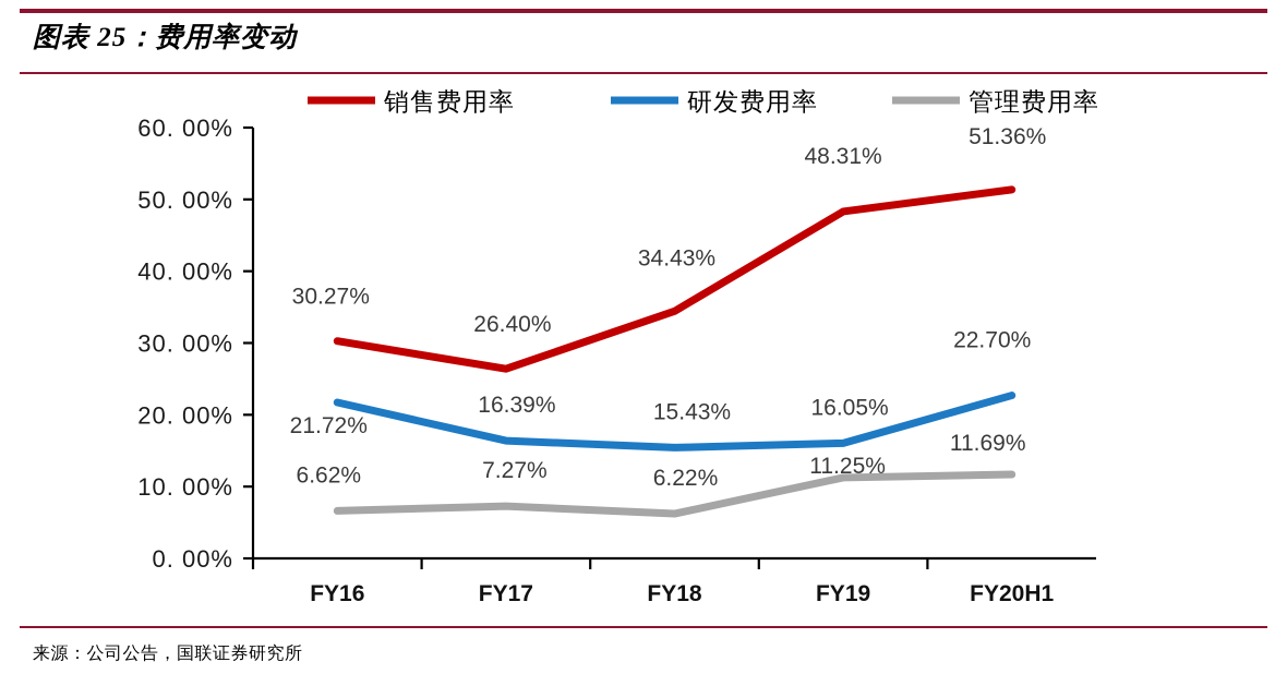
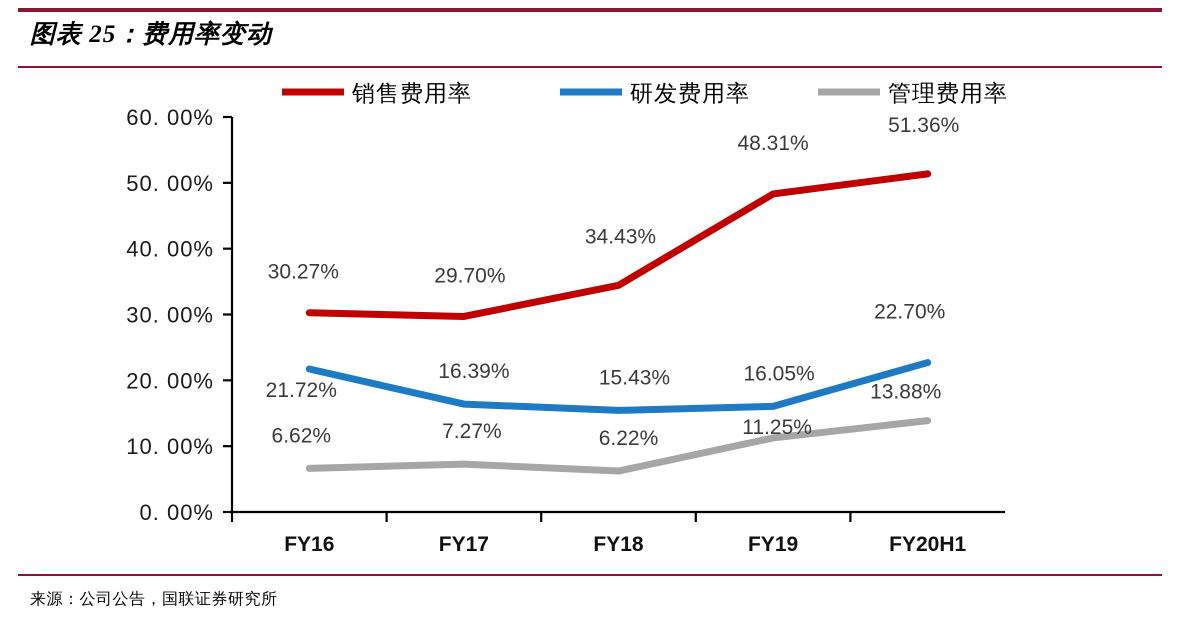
销售费用率/FY17: 26.40% -> 29.70%
管理费用率/FY20H1: 11.69% -> 13.88%
